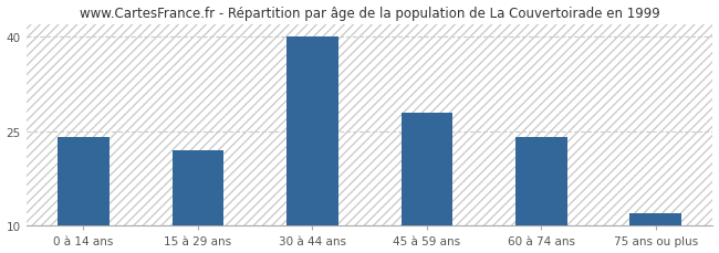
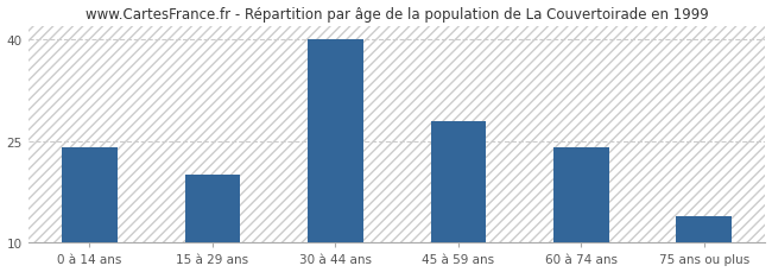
15 à 29 ans: 22 -> 20
75 ans ou plus: 12 -> 14
